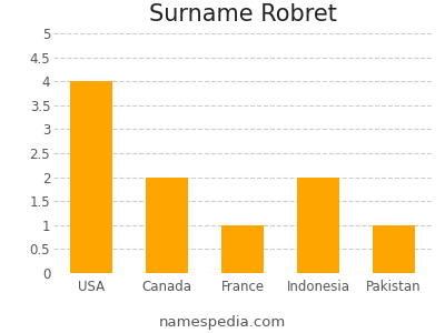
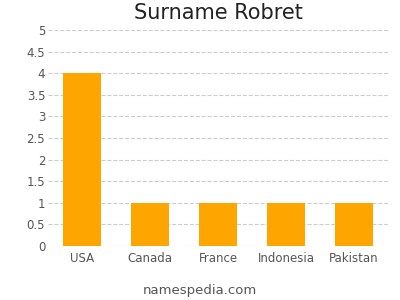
Canada: 2 -> 1
Indonesia: 2 -> 1
